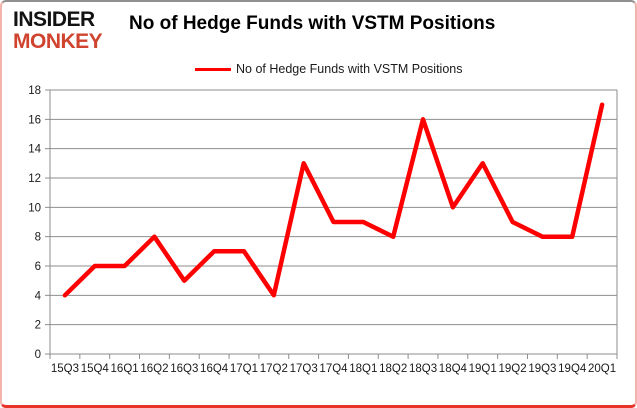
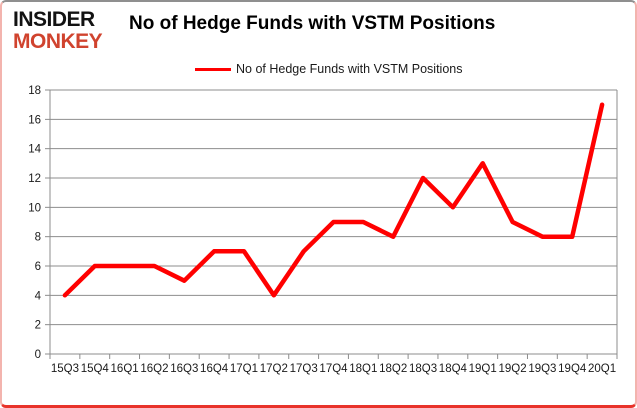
16Q2: 8 -> 6
17Q3: 13 -> 7
18Q3: 16 -> 12
